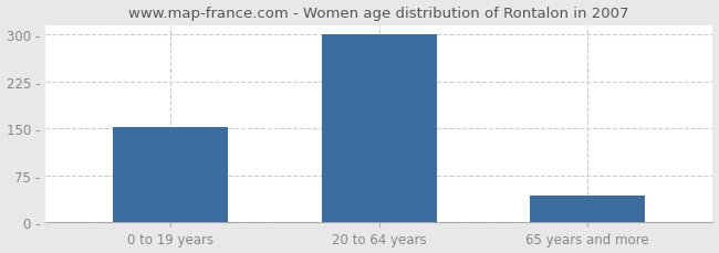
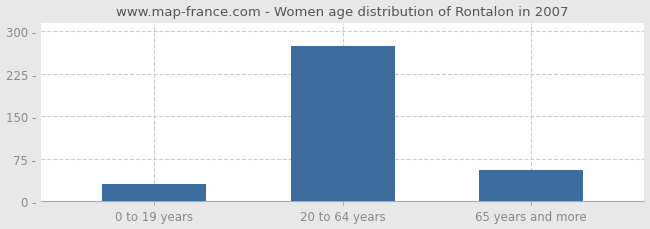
0 to 19 years: 153 - -> 30 -
20 to 64 years: 300 - -> 274 -
65 years and more: 43 - -> 56 -
